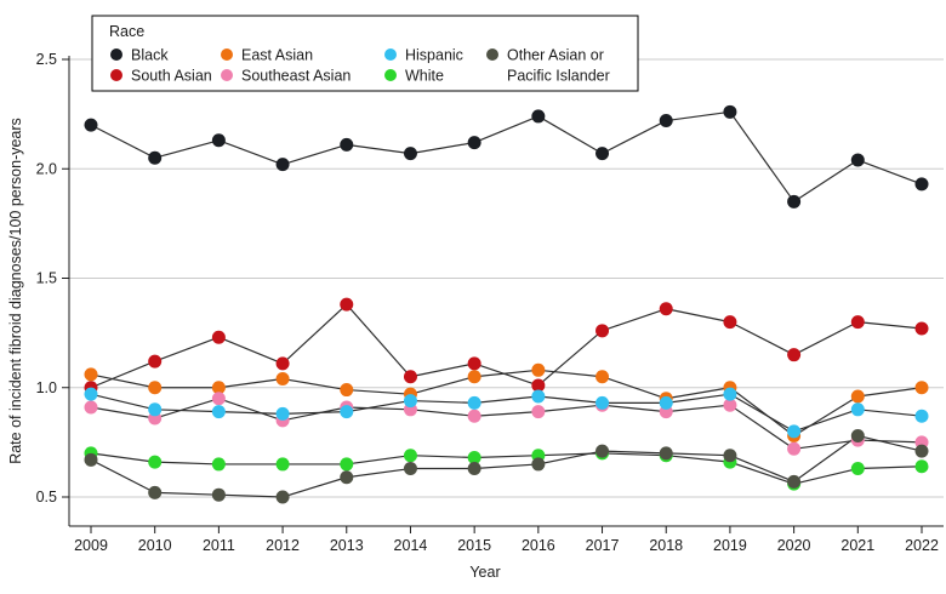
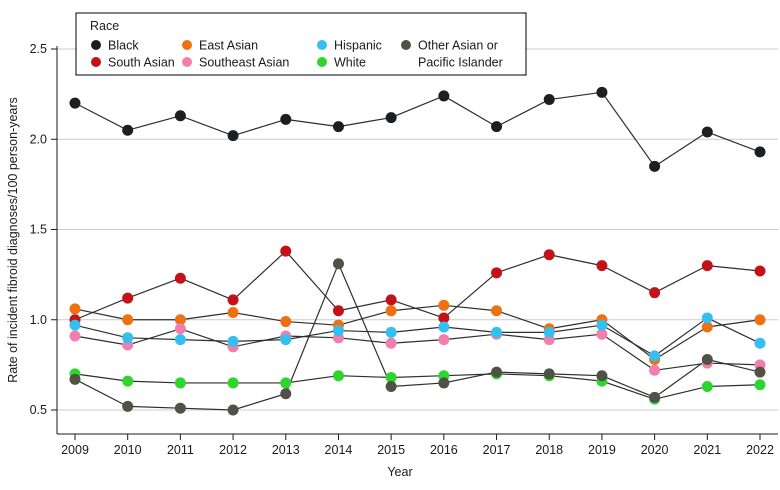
Other Asian or Pacific Islander/2014: 0.63 -> 1.31
Hispanic/2021: 0.90 -> 1.01
